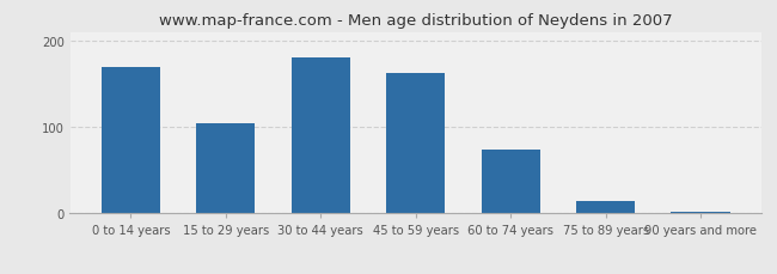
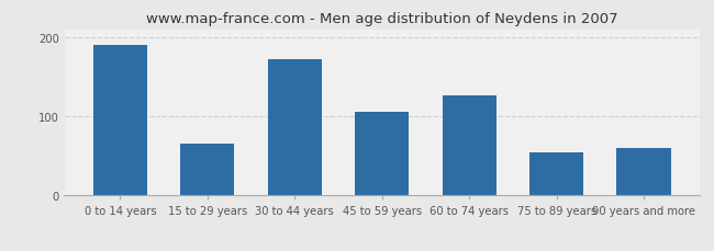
0 to 14 years: 170 -> 190
15 to 29 years: 105 -> 66
30 to 44 years: 180 -> 172
45 to 59 years: 162 -> 106
60 to 74 years: 74 -> 126
75 to 89 years: 14 -> 54
90 years and more: 2 -> 60
